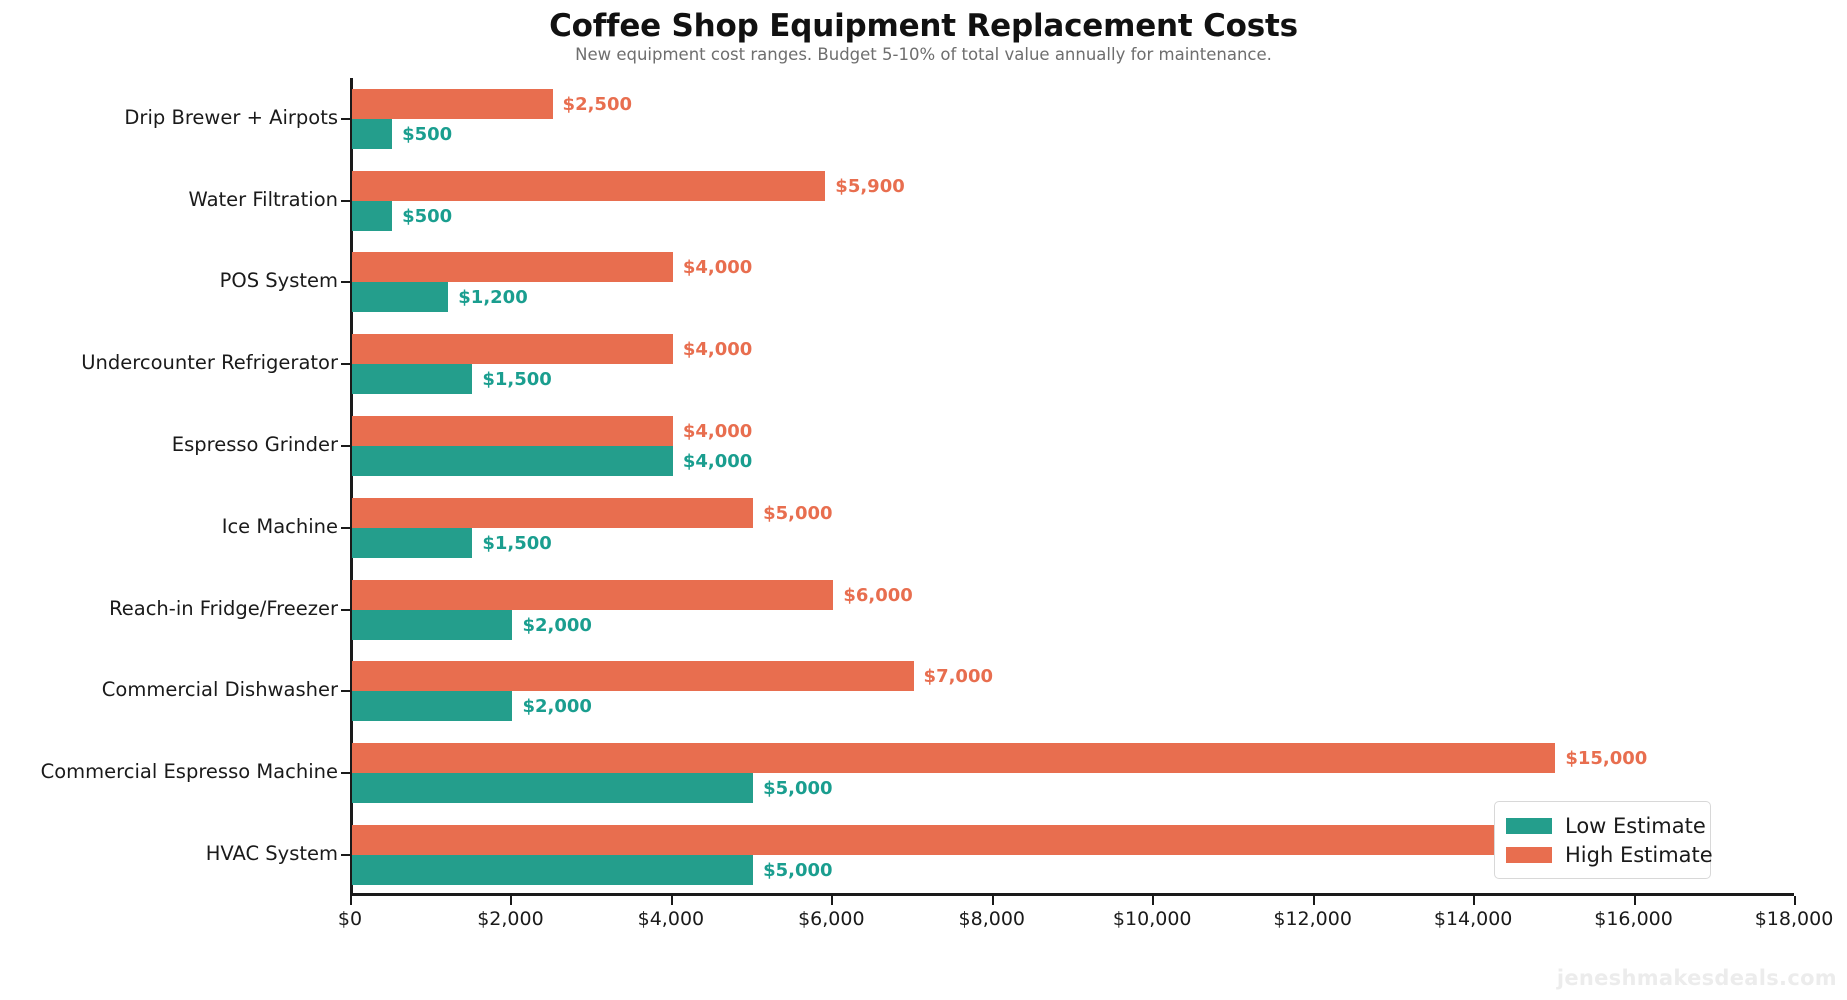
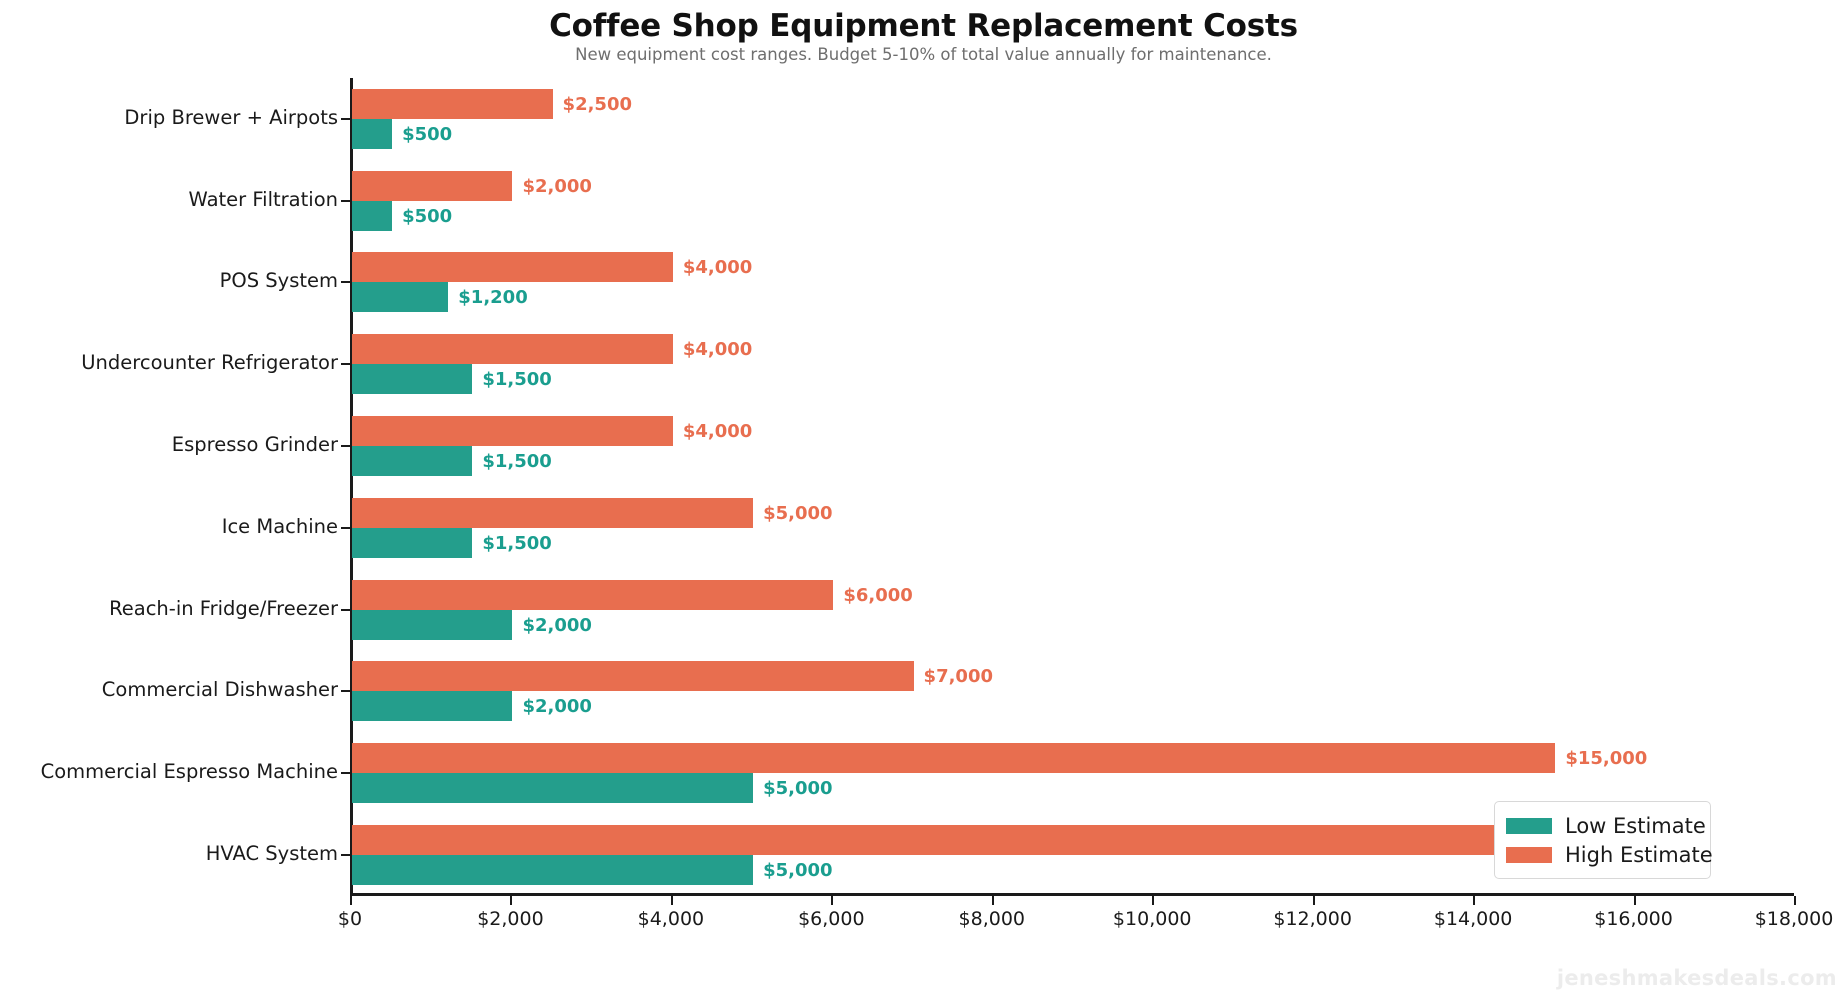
High Estimate/Water Filtration: $5,900 -> $2,000
Low Estimate/Espresso Grinder: $4,000 -> $1,500
